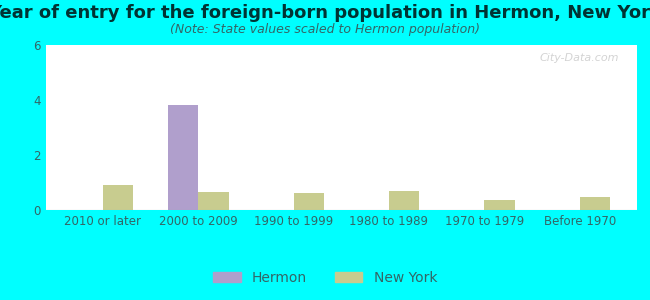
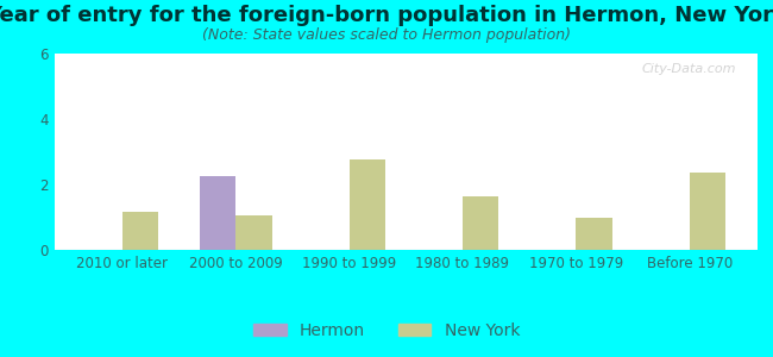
New York/2010 or later: 0.90 -> 1.15
Hermon/2000 to 2009: 3.82 -> 2.25
New York/2000 to 2009: 0.65 -> 1.05
New York/1990 to 1999: 0.62 -> 2.75
New York/1980 to 1989: 0.68 -> 1.65
New York/1970 to 1979: 0.38 -> 1.00
New York/Before 1970: 0.48 -> 2.35
